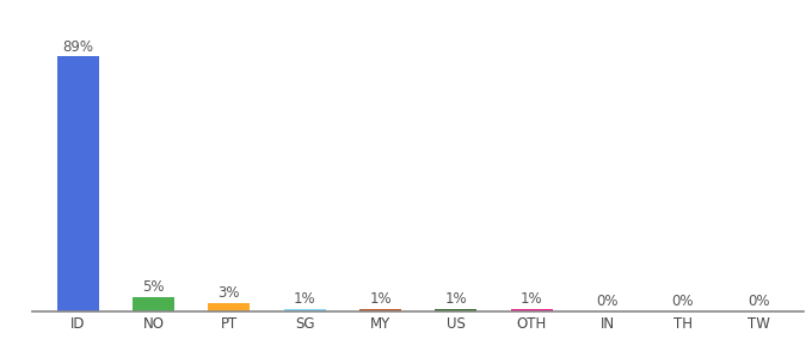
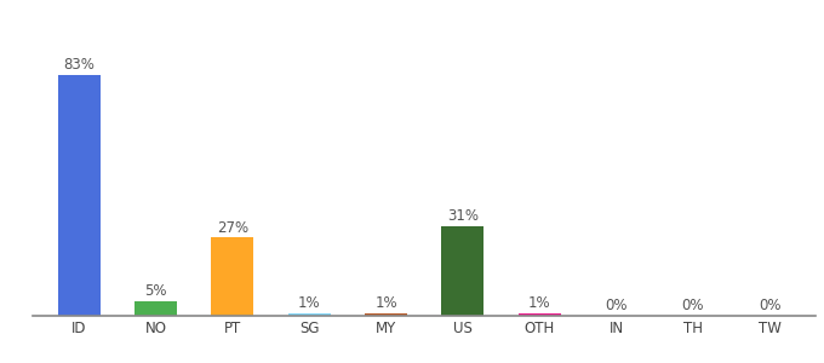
ID: 89% -> 83%
PT: 3% -> 27%
US: 1% -> 31%
